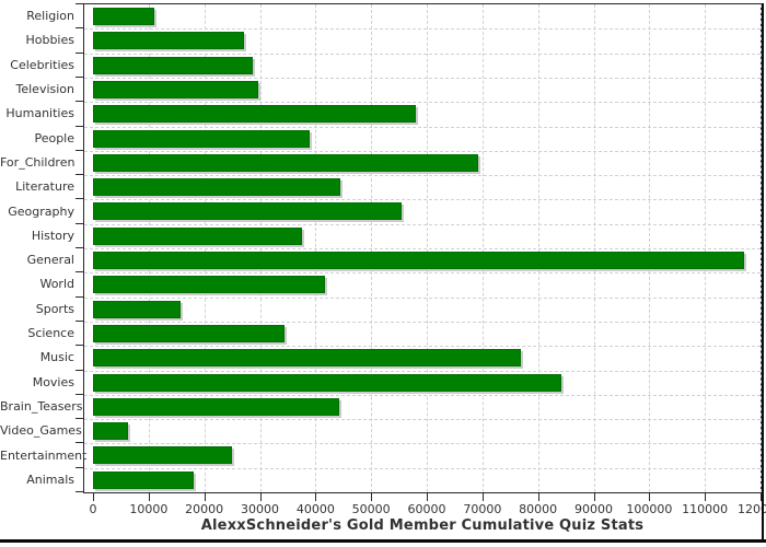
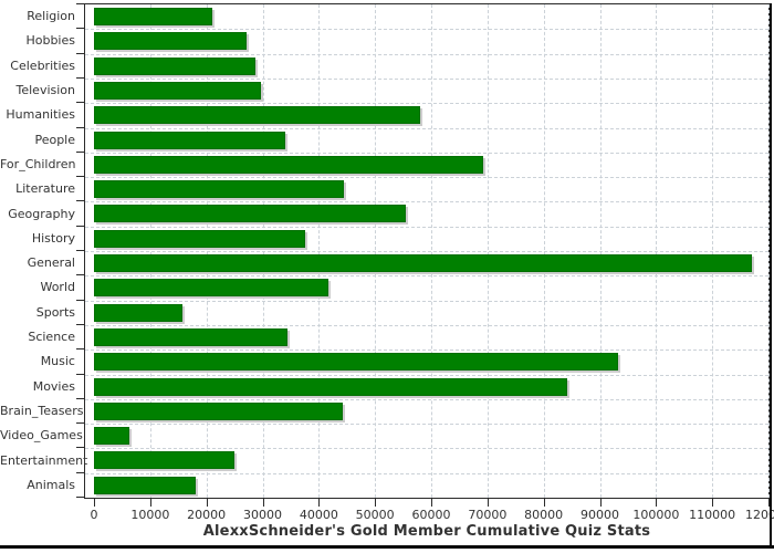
Religion: 11000 -> 21000
People: 39000 -> 34000
Music: 77000 -> 93000
